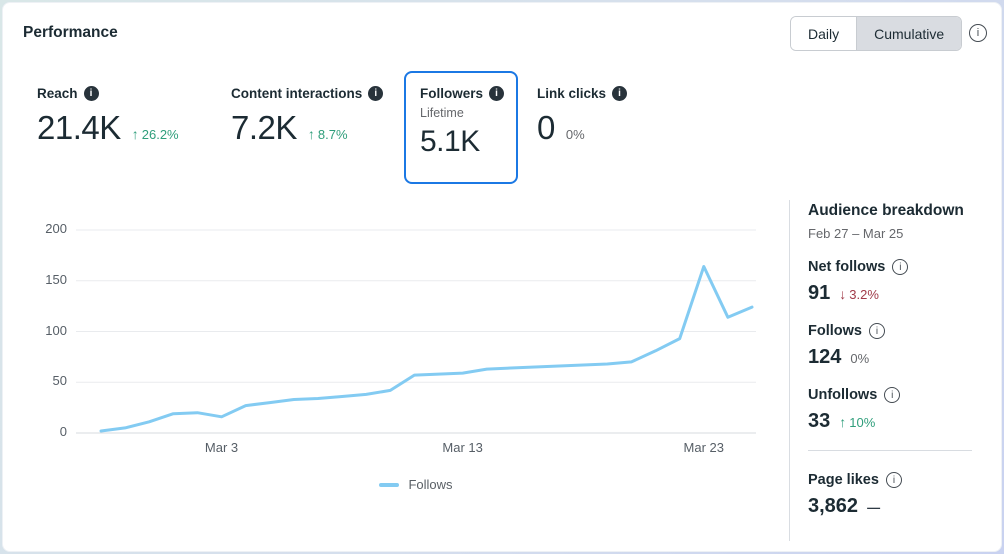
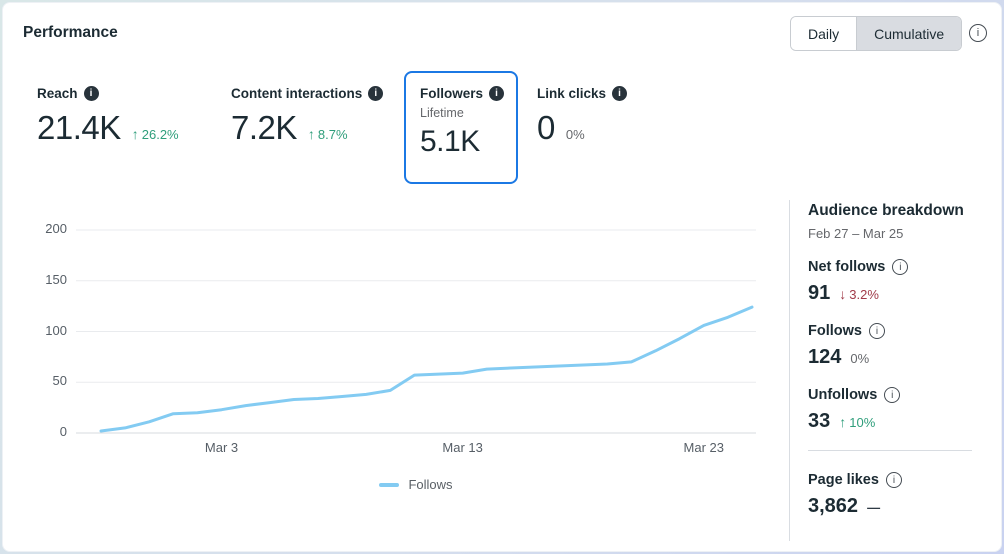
Mar 3: 16 -> 23
Mar 23: 164 -> 106
